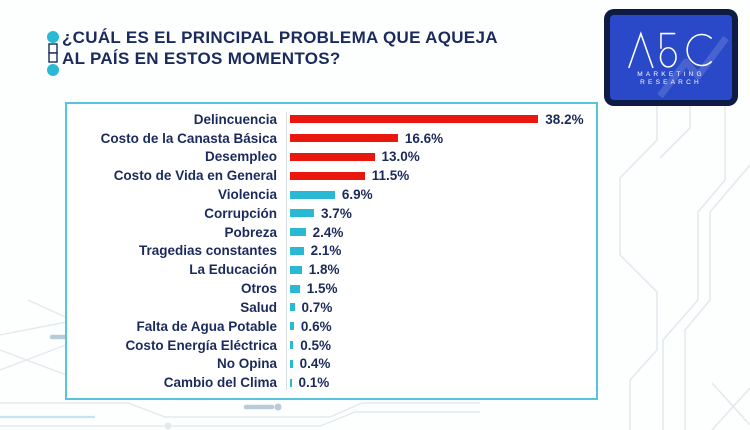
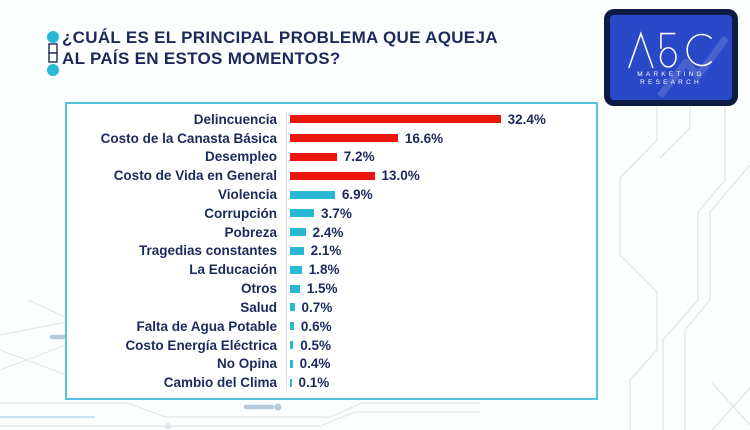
Delincuencia: 38.2% -> 32.4%
Desempleo: 13.0% -> 7.2%
Costo de Vida en General: 11.5% -> 13.0%
